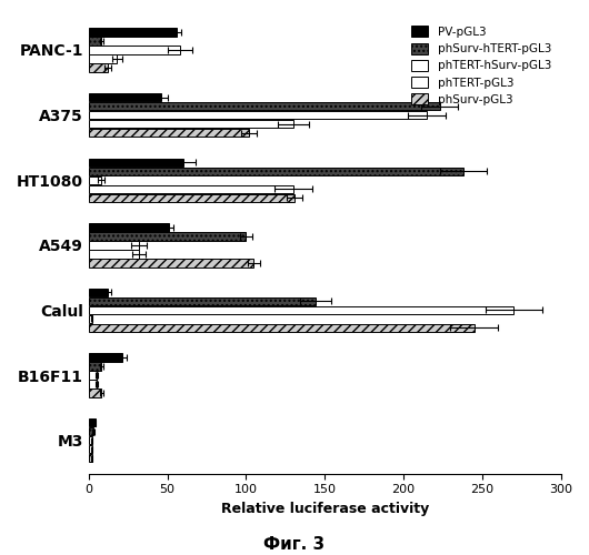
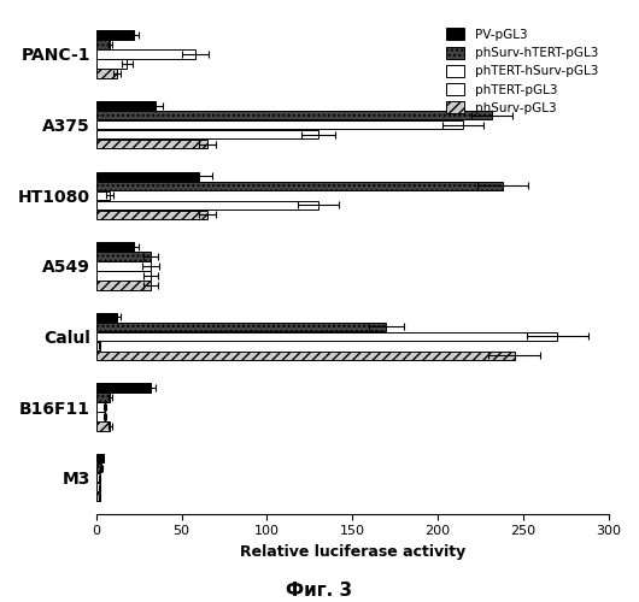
PV-pGL3/PANC-1: 56 -> 22
PV-pGL3/A375: 46 -> 35
phSurv-hTERT-pGL3/A375: 223 -> 232
phSurv-pGL3/A375: 102 -> 65
phSurv-pGL3/HT1080: 131 -> 65
PV-pGL3/A549: 51 -> 22
phSurv-hTERT-pGL3/A549: 100 -> 32
phSurv-pGL3/A549: 105 -> 32
phSurv-hTERT-pGL3/Calul: 144 -> 170
PV-pGL3/B16F11: 21 -> 32
